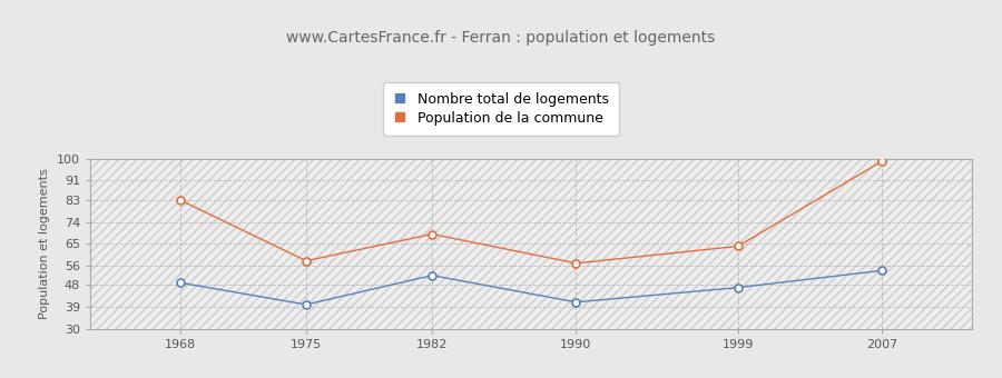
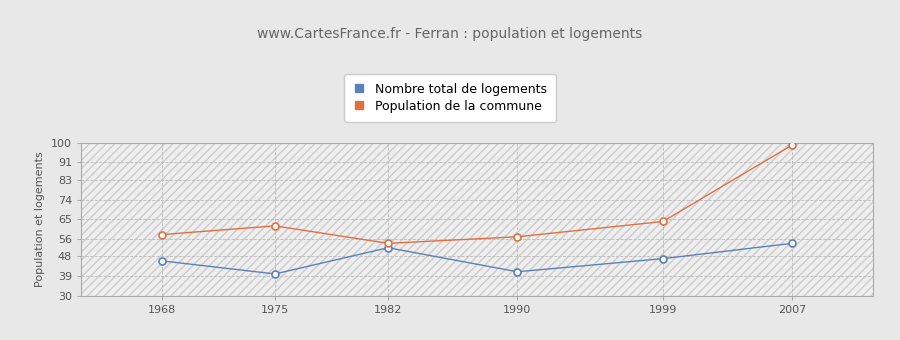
Nombre total de logements/1968: 49 -> 46
Population de la commune/1968: 83 -> 58
Population de la commune/1975: 58 -> 62
Population de la commune/1982: 69 -> 54
